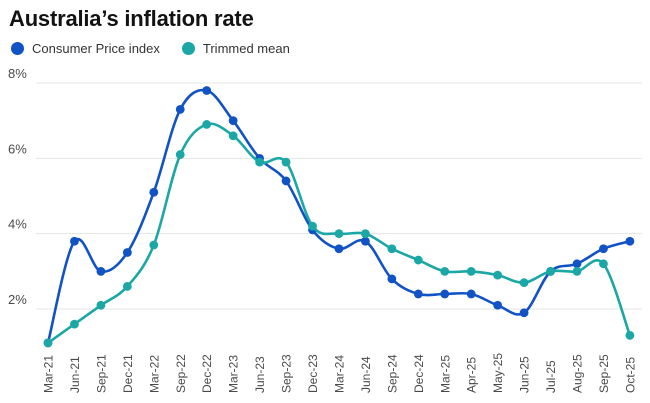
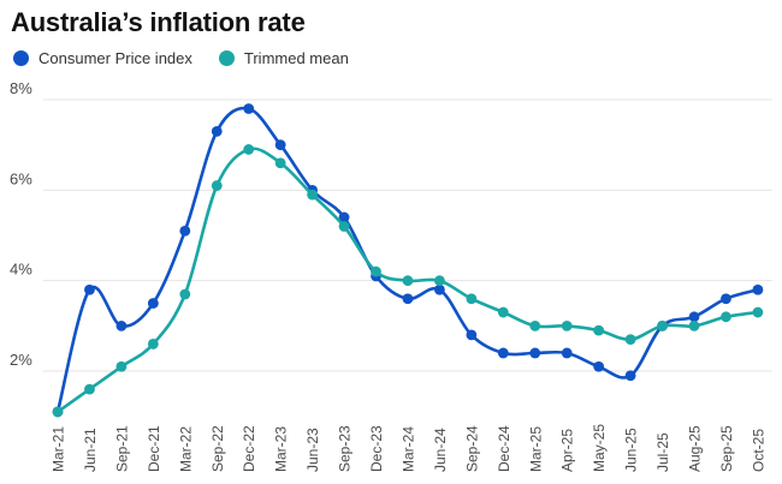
Trimmed mean/Sep-23: 5.9% -> 5.2%
Trimmed mean/Oct-25: 1.3% -> 3.3%
